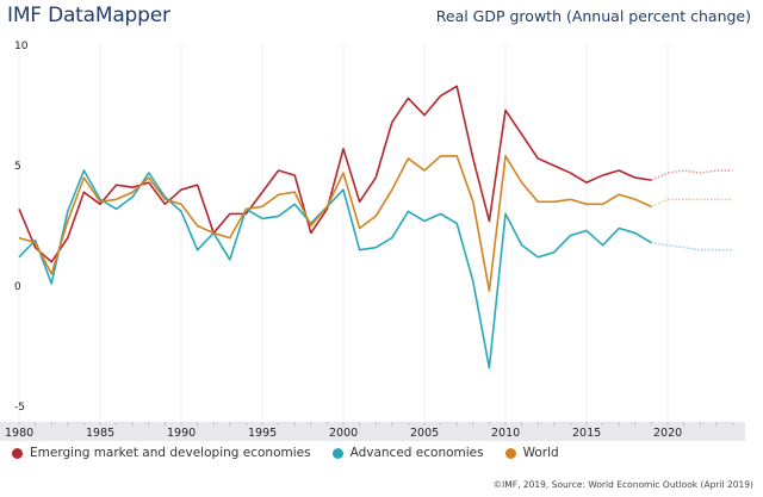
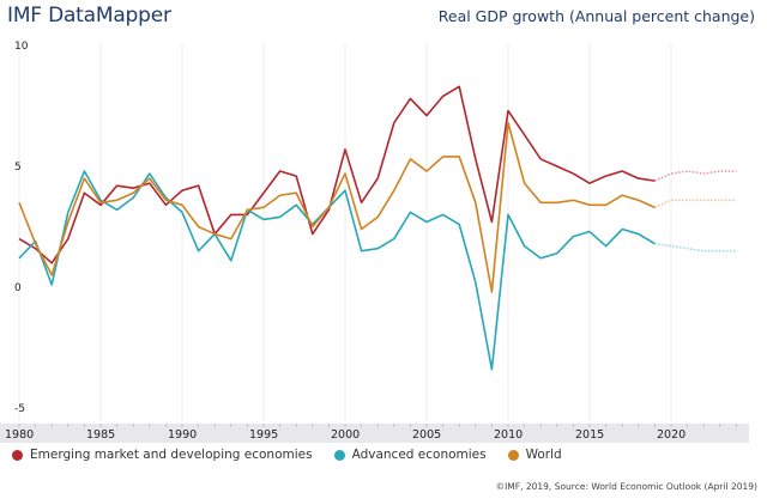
Emerging market and developing economies/1980: 3.2 -> 2.0
World/1980: 2.0 -> 3.5
World/2010: 5.4 -> 6.8
